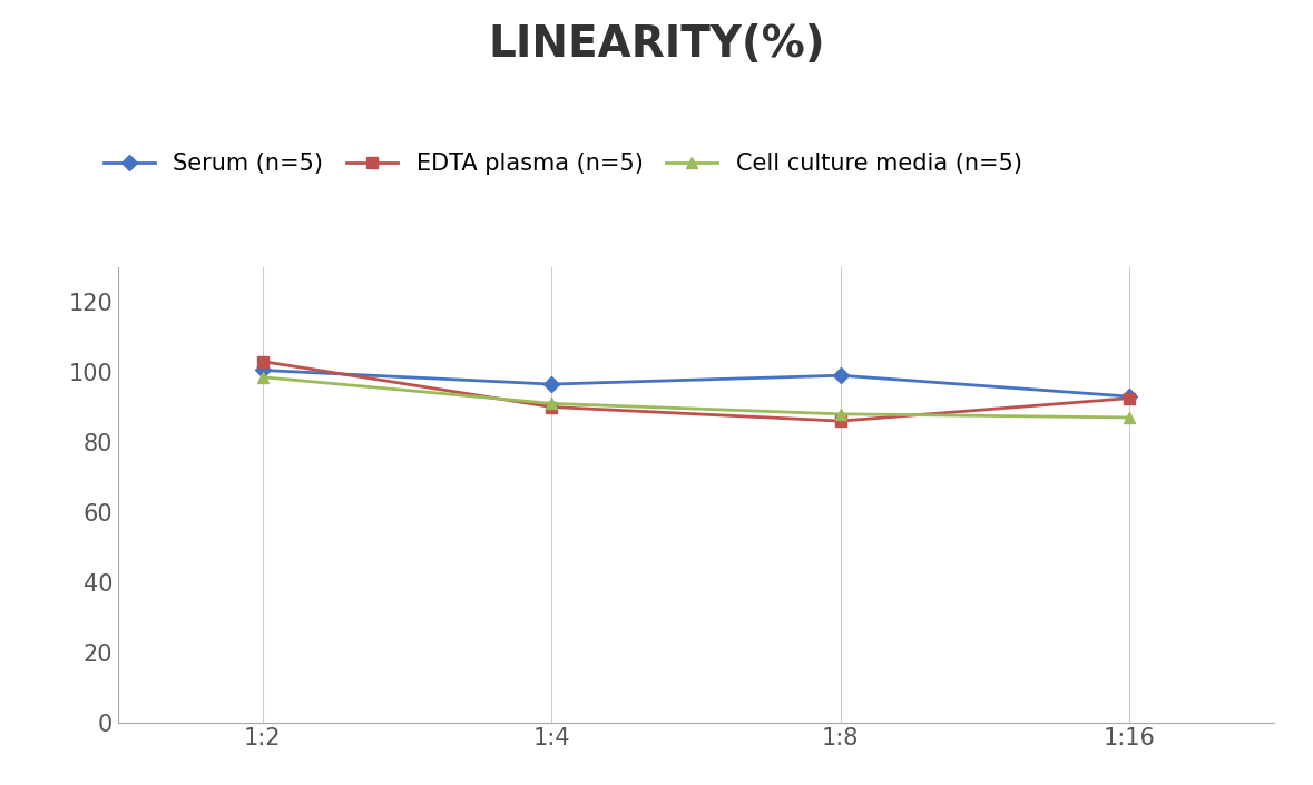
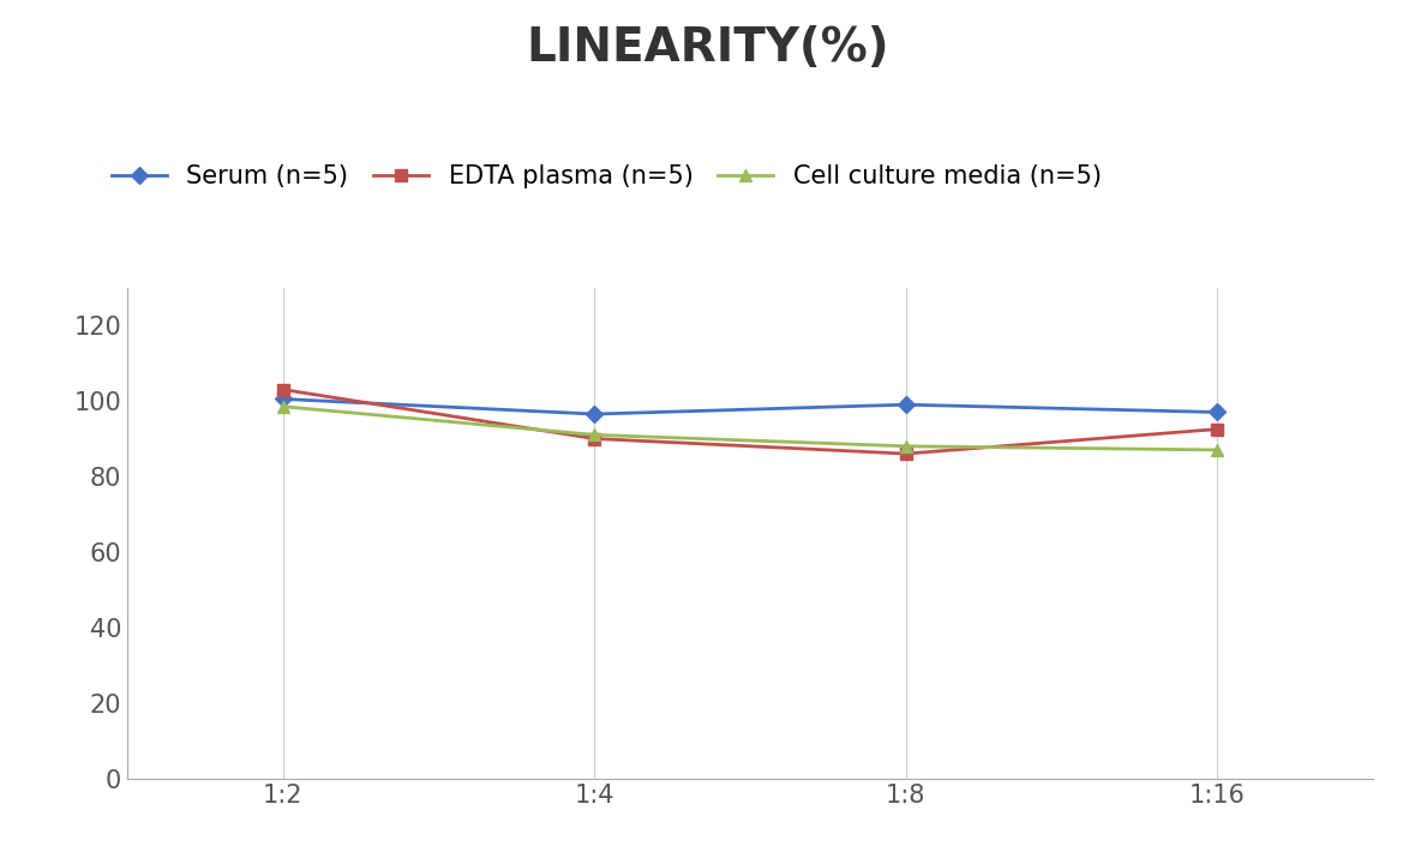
Serum (n=5)/1:16: 93.0 -> 97.0
